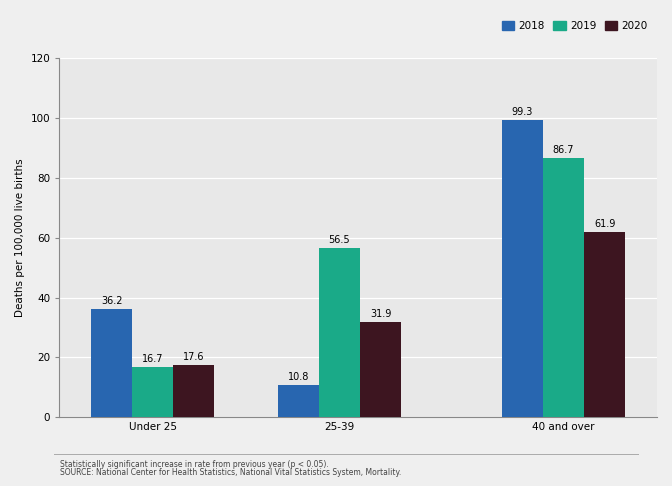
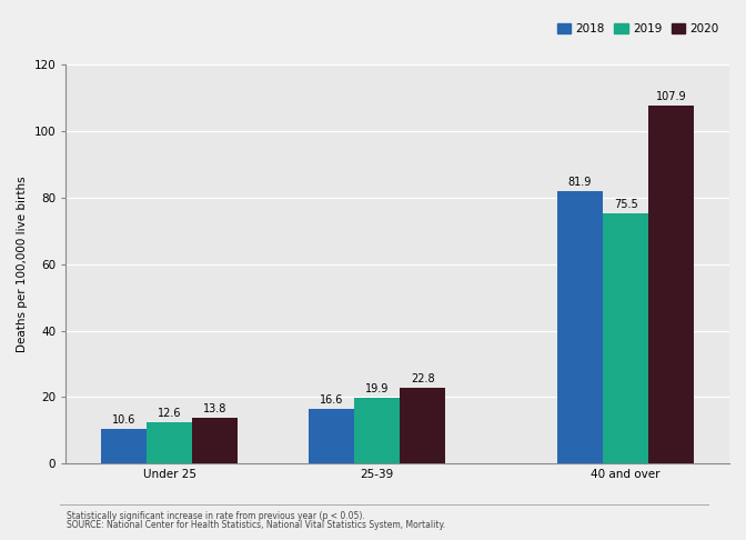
2018/Under 25: 36.2 -> 10.6
2019/Under 25: 16.7 -> 12.6
2020/Under 25: 17.6 -> 13.8
2018/25-39: 10.8 -> 16.6
2019/25-39: 56.5 -> 19.9
2020/25-39: 31.9 -> 22.8
2018/40 and over: 99.3 -> 81.9
2019/40 and over: 86.7 -> 75.5
2020/40 and over: 61.9 -> 107.9
